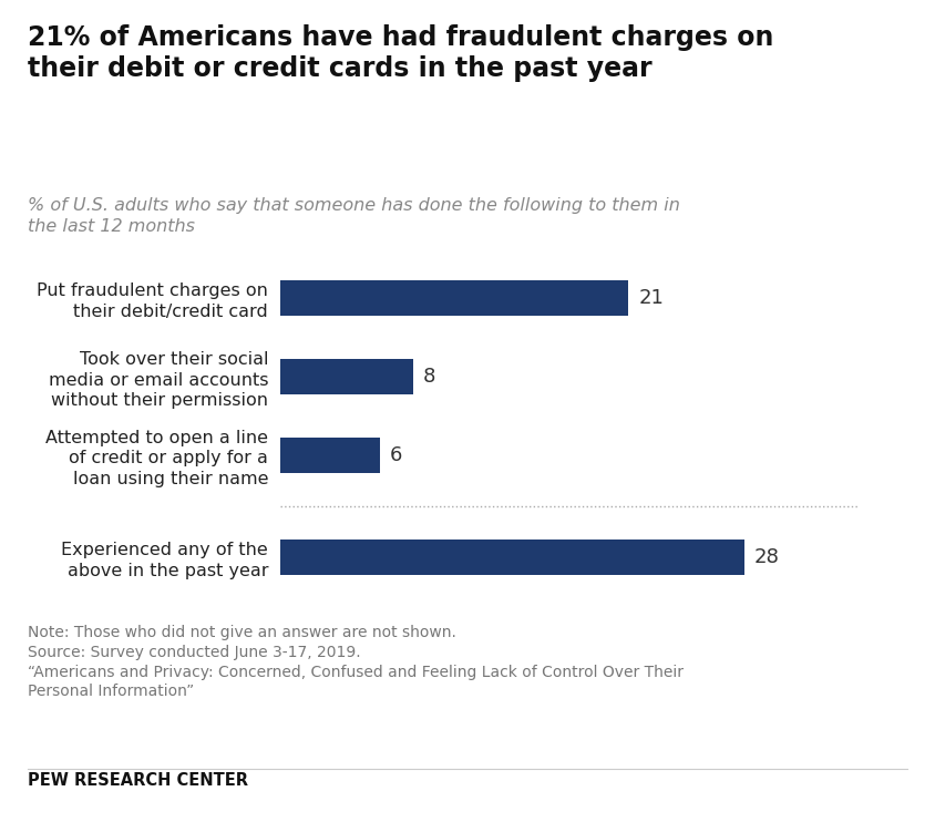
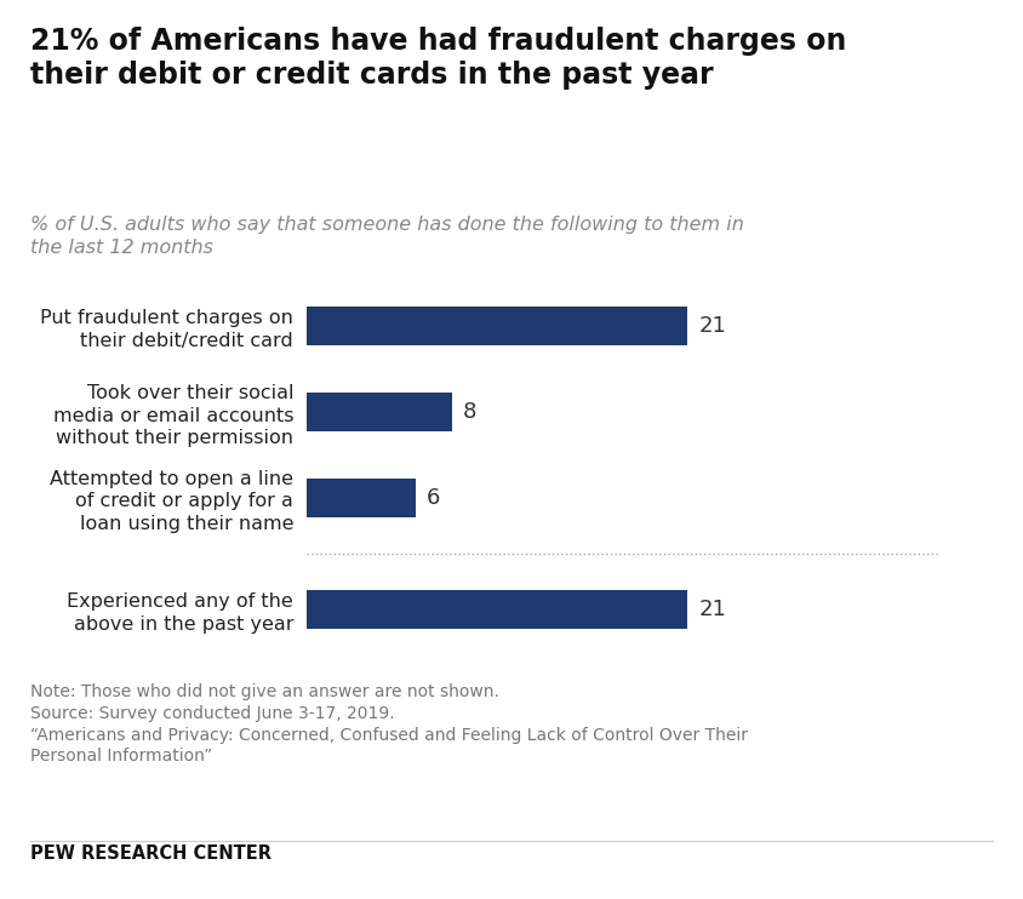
Experienced any of the above in the past year: 28 -> 21
